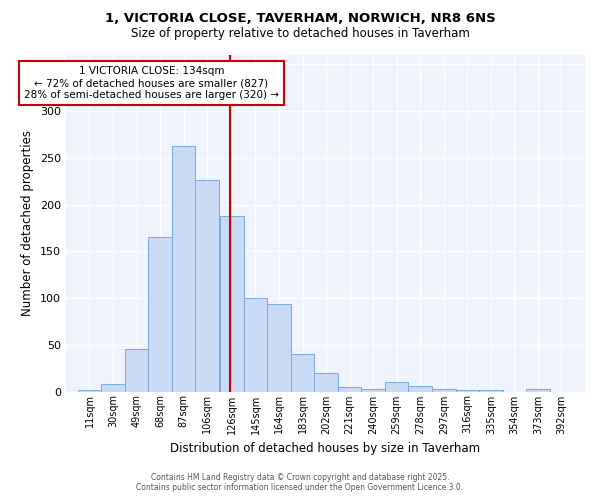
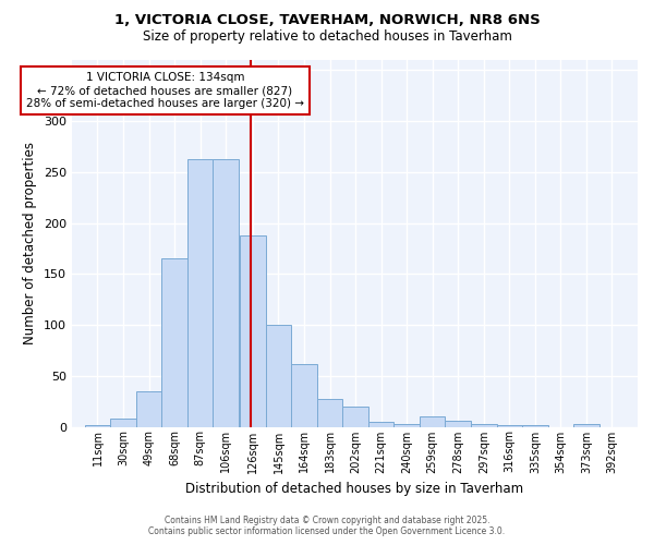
49sqm: 46 -> 35
106sqm: 226 -> 263
164sqm: 94 -> 61
183sqm: 40 -> 27
